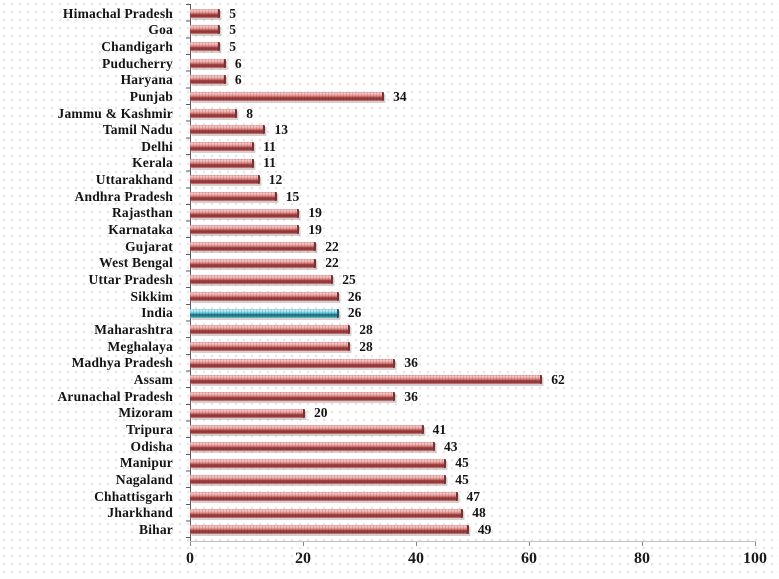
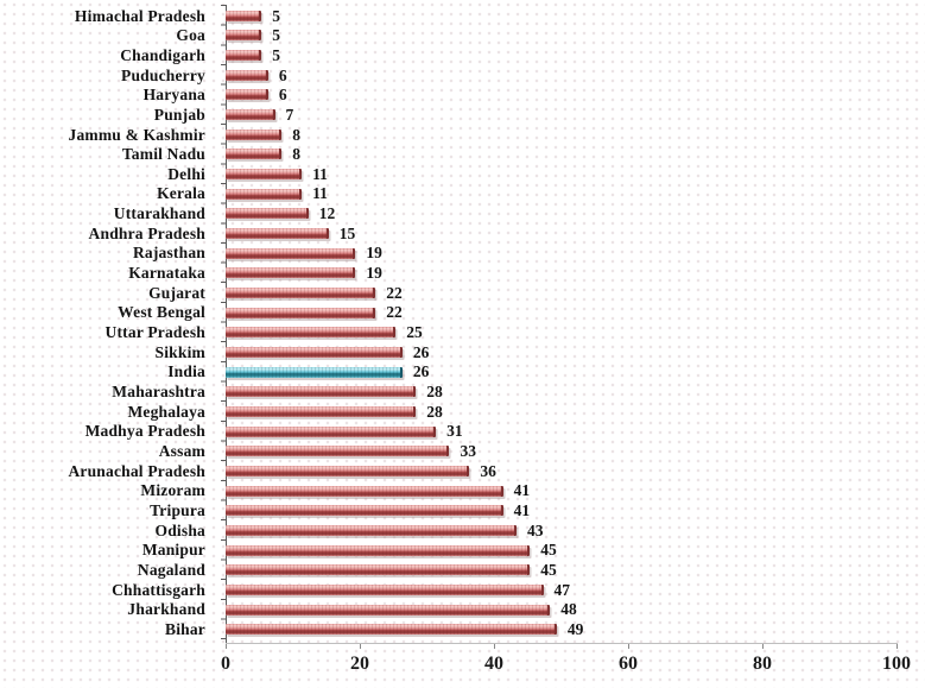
Punjab: 34 -> 7
Tamil Nadu: 13 -> 8
Madhya Pradesh: 36 -> 31
Assam: 62 -> 33
Mizoram: 20 -> 41
